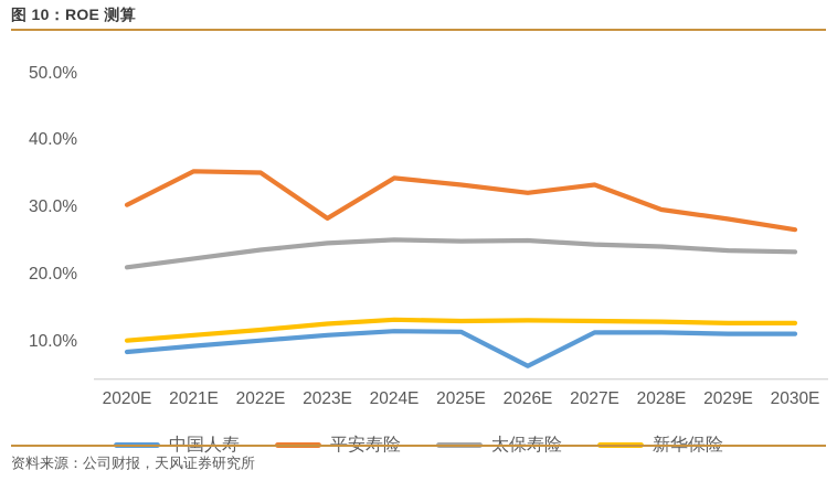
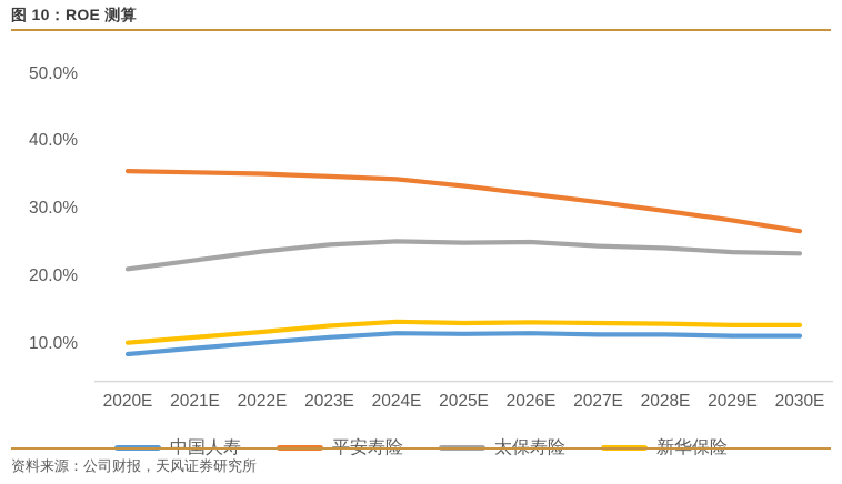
平安寿险/2020E: 36% -> 41%
平安寿险/2023E: 34% -> 40%
中国人寿/2026E: 12% -> 17%
平安寿险/2027E: 39% -> 37%
